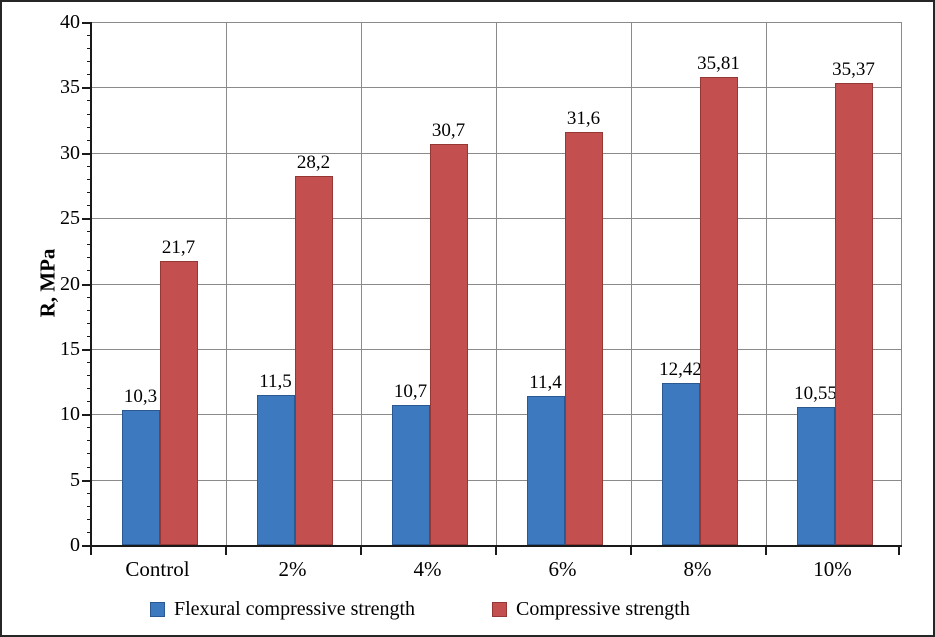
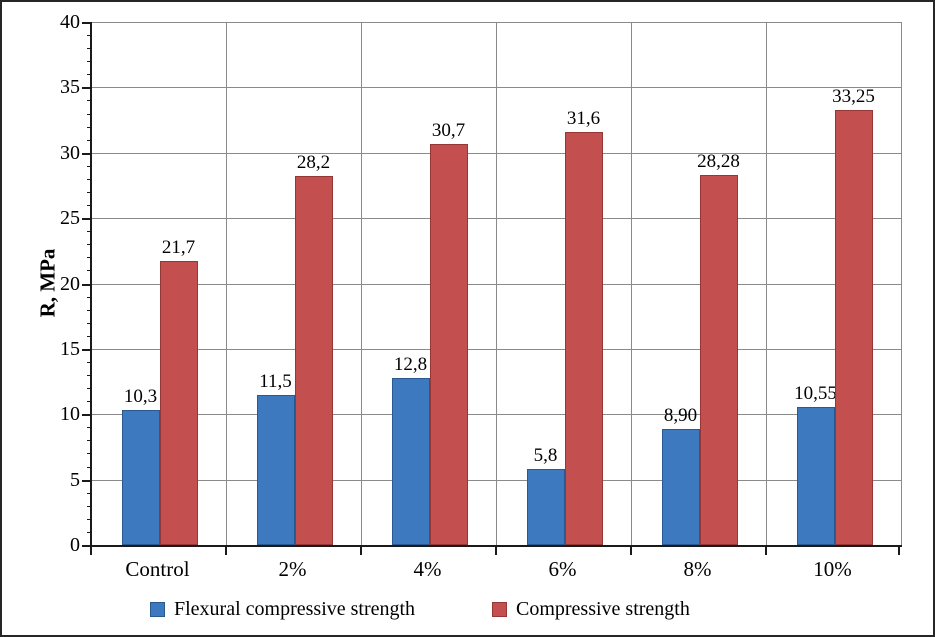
Flexural compressive strength/4%: 10,7 -> 12,8
Flexural compressive strength/6%: 11,4 -> 5,8
Flexural compressive strength/8%: 12,42 -> 8,90
Compressive strength/8%: 35,81 -> 28,28
Compressive strength/10%: 35,37 -> 33,25
